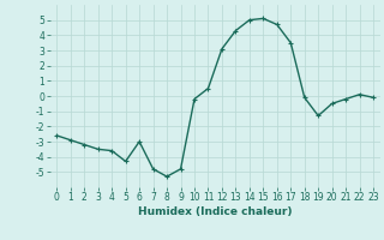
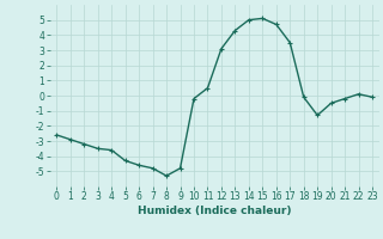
6: -3.0 -> -4.6
